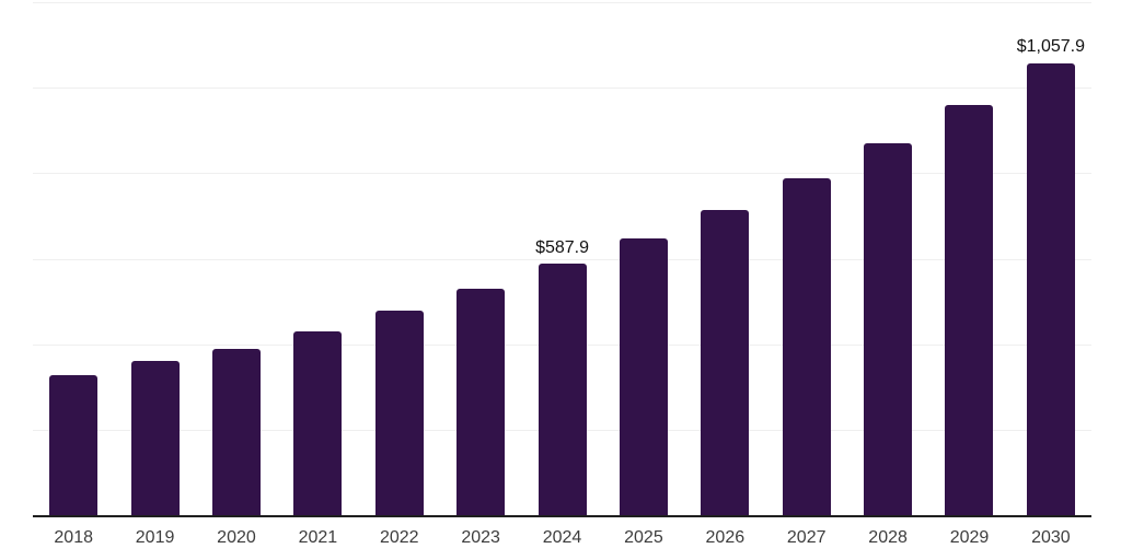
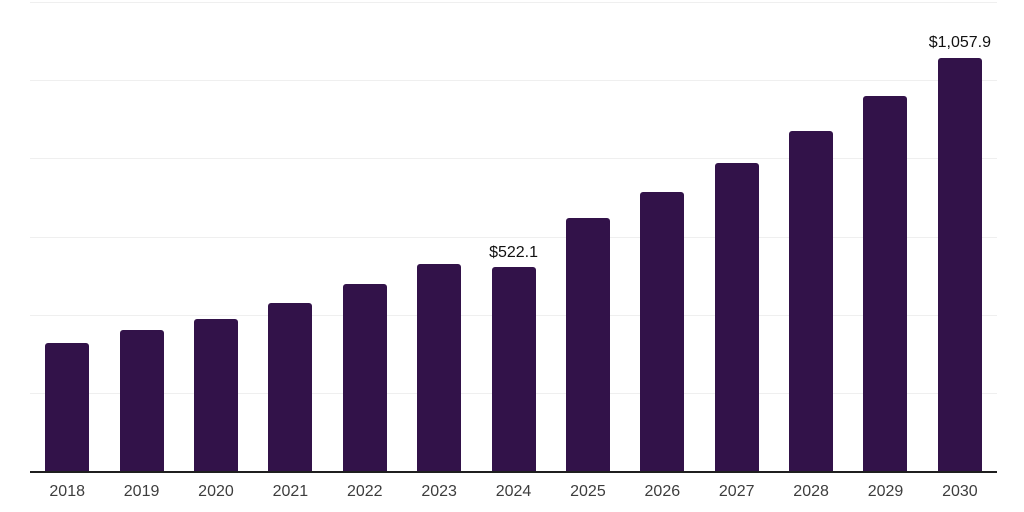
2024: $587.9 -> $522.1
